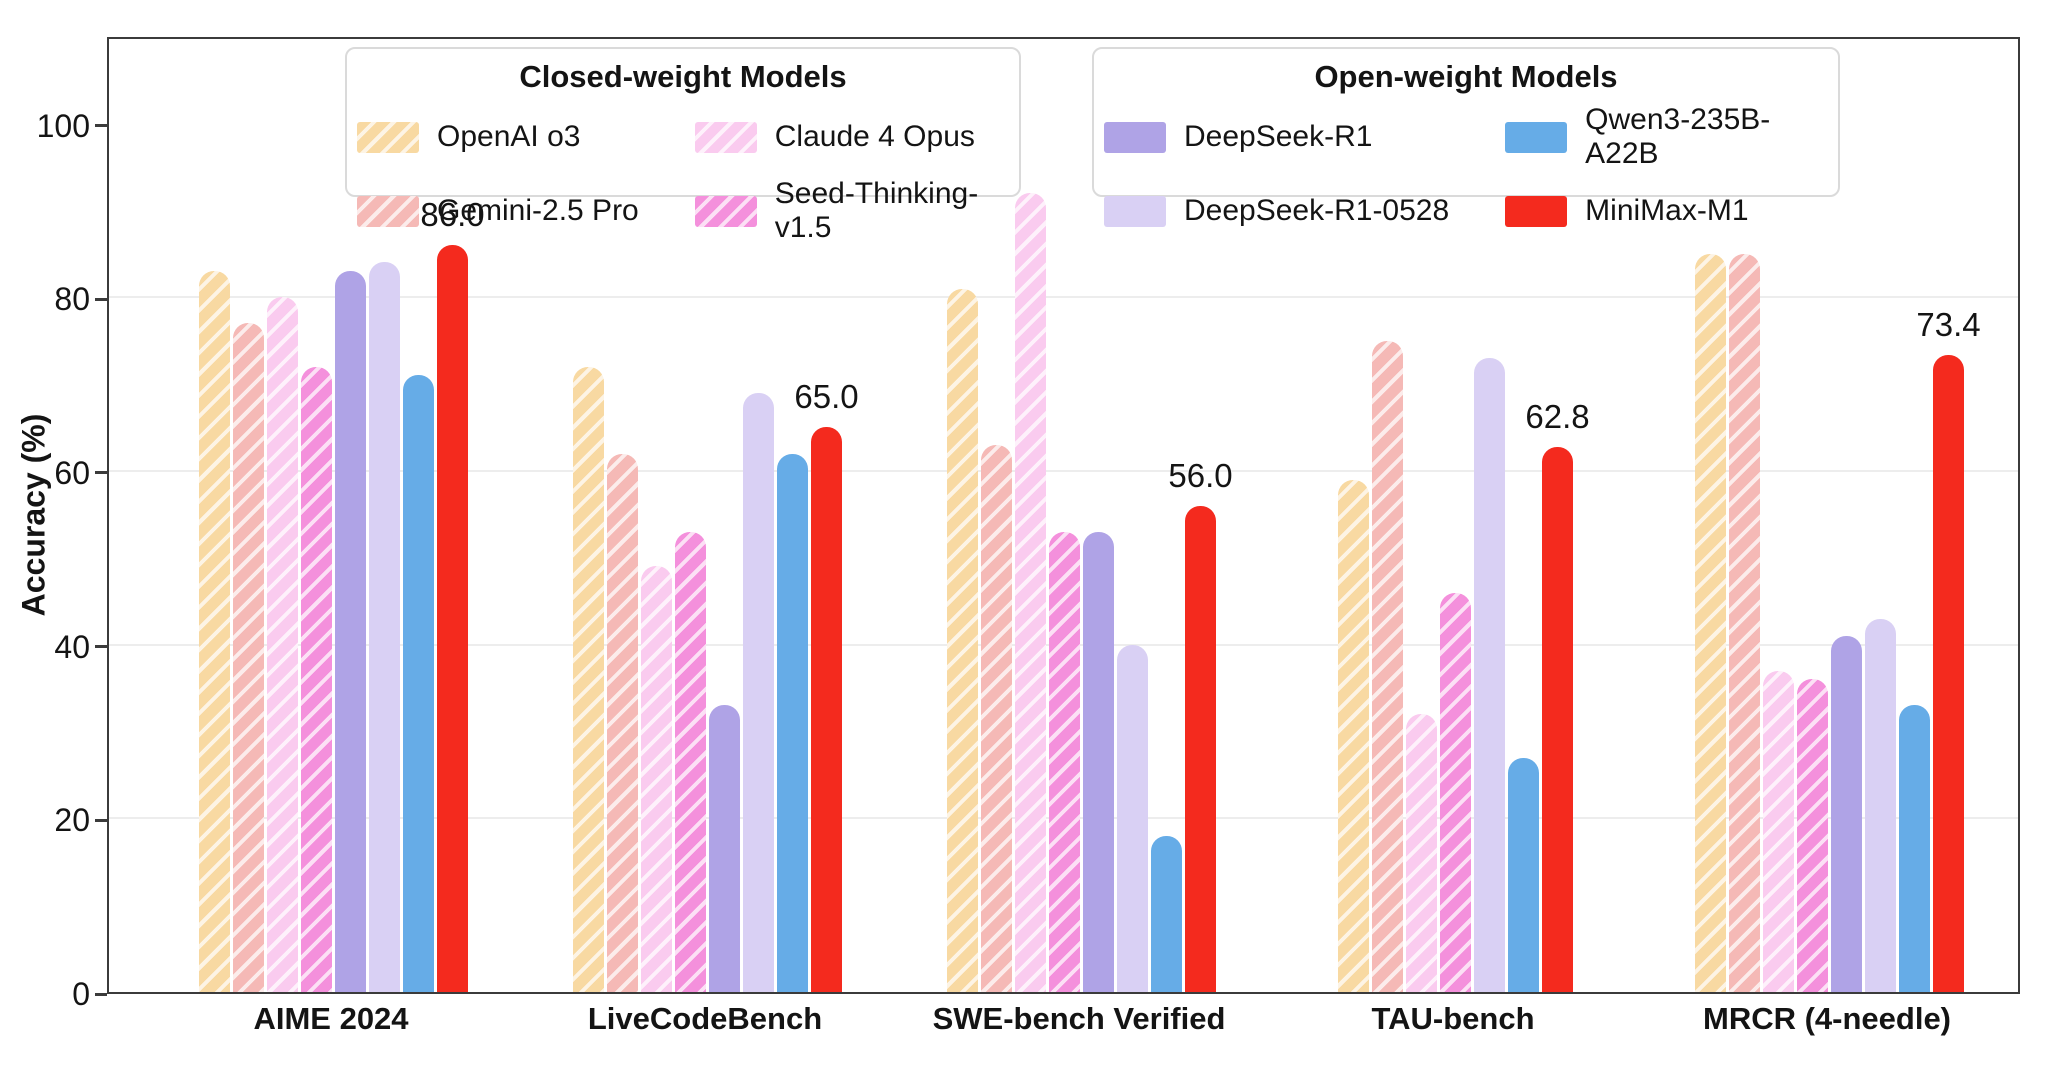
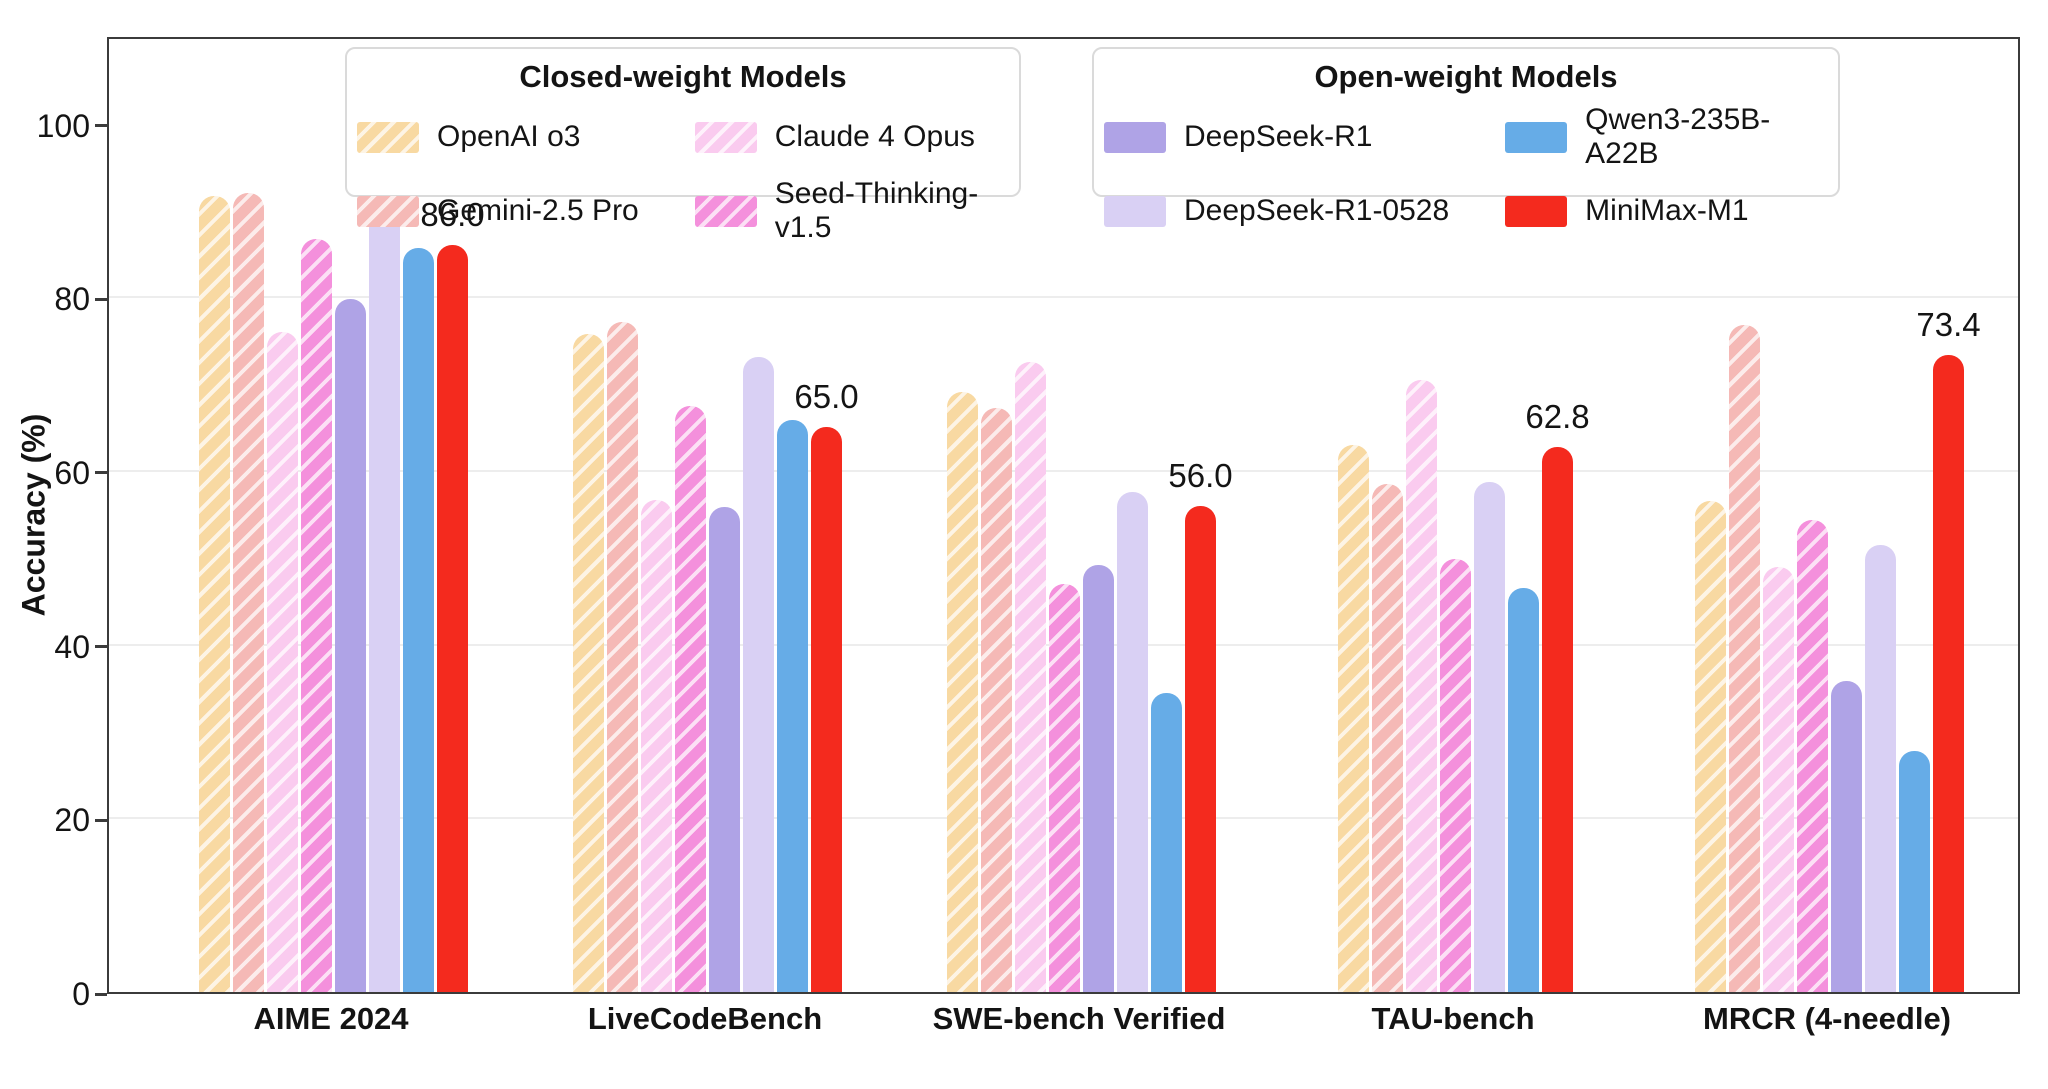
OpenAI o3/AIME 2024: 83 -> 92
Gemini-2.5 Pro/AIME 2024: 77 -> 92
Claude 4 Opus/AIME 2024: 80 -> 76
Seed-Thinking-v1.5/AIME 2024: 72 -> 87
DeepSeek-R1/AIME 2024: 83 -> 80
DeepSeek-R1-0528/AIME 2024: 84 -> 91
Qwen3-235B-A22B/AIME 2024: 71 -> 86
OpenAI o3/LiveCodeBench: 72 -> 76
Gemini-2.5 Pro/LiveCodeBench: 62 -> 77
Claude 4 Opus/LiveCodeBench: 49 -> 57
Seed-Thinking-v1.5/LiveCodeBench: 53 -> 68
DeepSeek-R1/LiveCodeBench: 33 -> 56
DeepSeek-R1-0528/LiveCodeBench: 69 -> 73
Qwen3-235B-A22B/LiveCodeBench: 62 -> 66
OpenAI o3/SWE-bench Verified: 81 -> 69
Gemini-2.5 Pro/SWE-bench Verified: 63 -> 67
Claude 4 Opus/SWE-bench Verified: 92 -> 72
Seed-Thinking-v1.5/SWE-bench Verified: 53 -> 47
DeepSeek-R1/SWE-bench Verified: 53 -> 49
DeepSeek-R1-0528/SWE-bench Verified: 40 -> 58
Qwen3-235B-A22B/SWE-bench Verified: 18 -> 34
OpenAI o3/TAU-bench: 59 -> 63
Gemini-2.5 Pro/TAU-bench: 75 -> 58
Claude 4 Opus/TAU-bench: 32 -> 70
Seed-Thinking-v1.5/TAU-bench: 46 -> 50
DeepSeek-R1-0528/TAU-bench: 73 -> 59
Qwen3-235B-A22B/TAU-bench: 27 -> 46
OpenAI o3/MRCR (4-needle): 85 -> 56
Gemini-2.5 Pro/MRCR (4-needle): 85 -> 77
Claude 4 Opus/MRCR (4-needle): 37 -> 49
Seed-Thinking-v1.5/MRCR (4-needle): 36 -> 54
DeepSeek-R1/MRCR (4-needle): 41 -> 36
DeepSeek-R1-0528/MRCR (4-needle): 43 -> 52
Qwen3-235B-A22B/MRCR (4-needle): 33 -> 28
